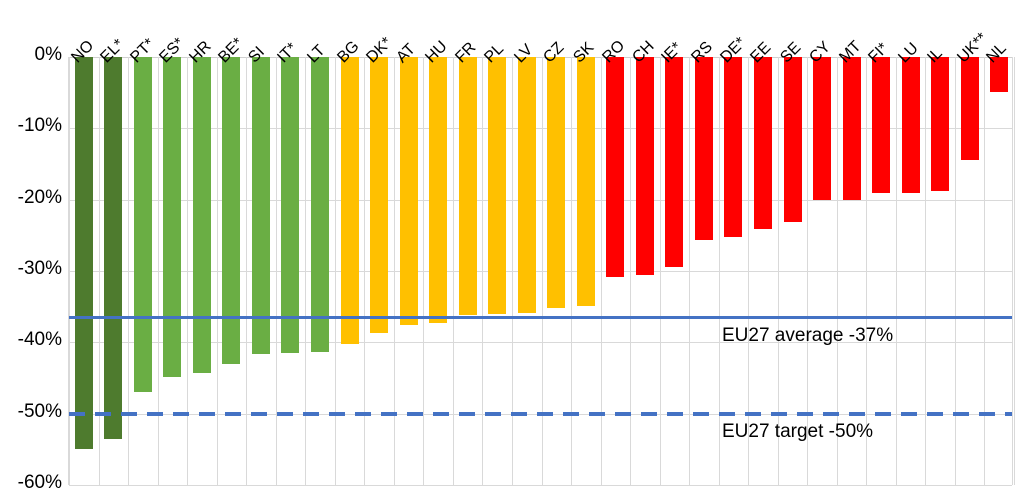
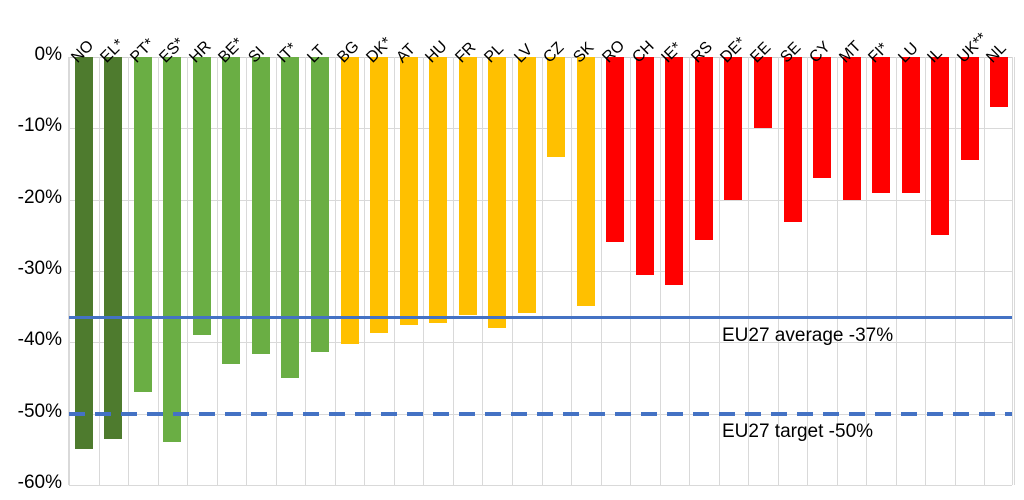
ES*: -45% -> -54%
HR: -44% -> -39%
IT*: -42% -> -45%
PL: -36% -> -38%
CZ: -35% -> -14%
RO: -31% -> -26%
IE*: -29% -> -32%
DE*: -25% -> -20%
EE: -24% -> -10%
CY: -20% -> -17%
IL: -19% -> -25%
NL: -5% -> -7%
